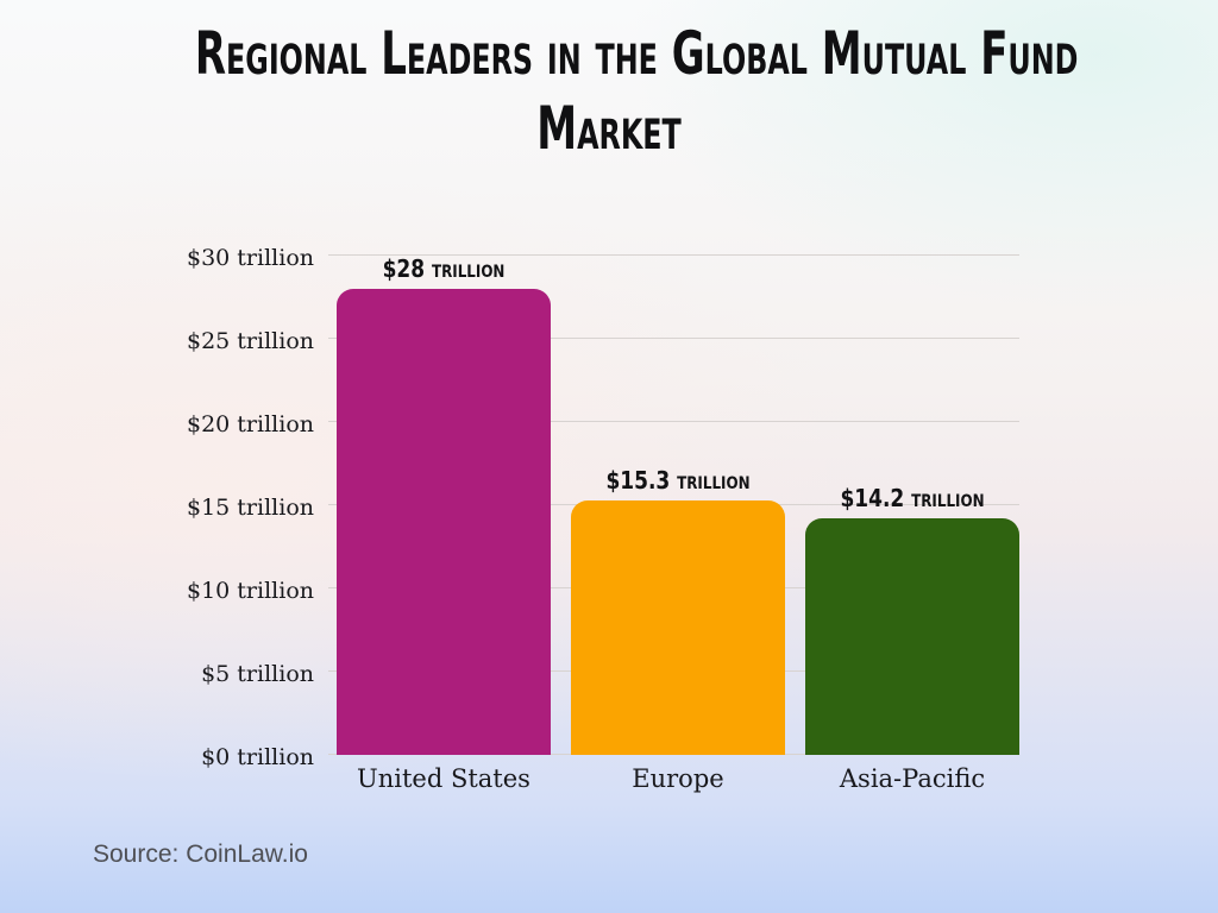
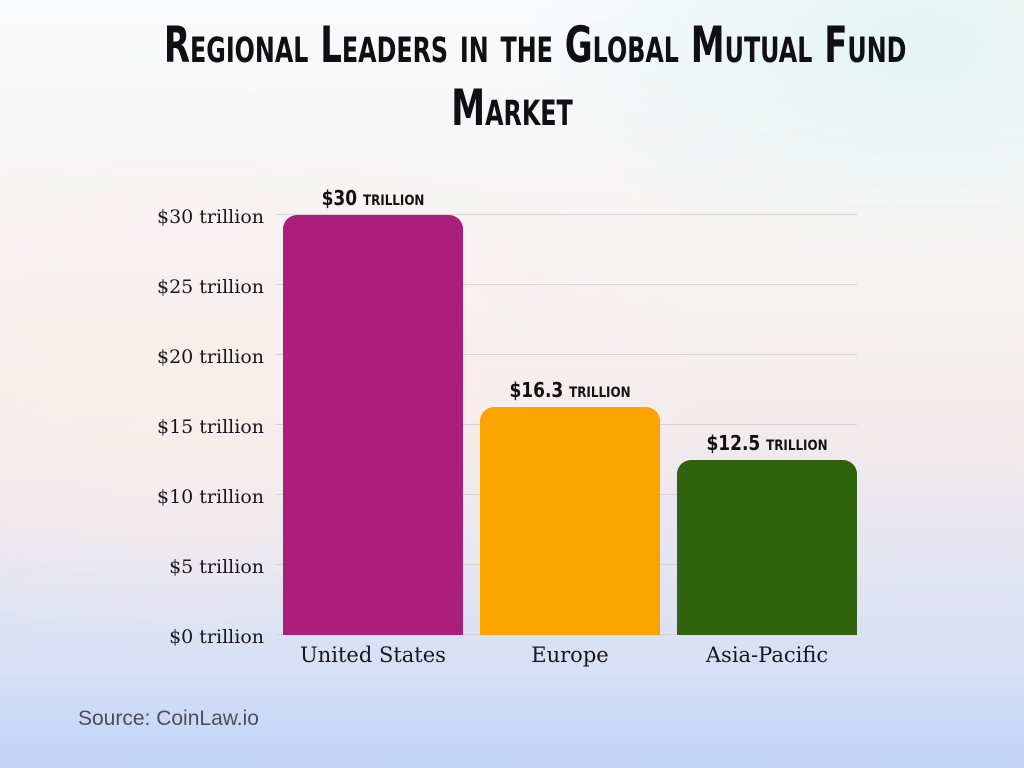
United States: $28 -> $30
Europe: $15.3 -> $16.3
Asia-Pacific: $14.2 -> $12.5
